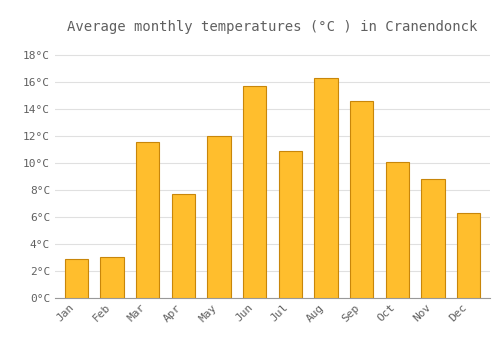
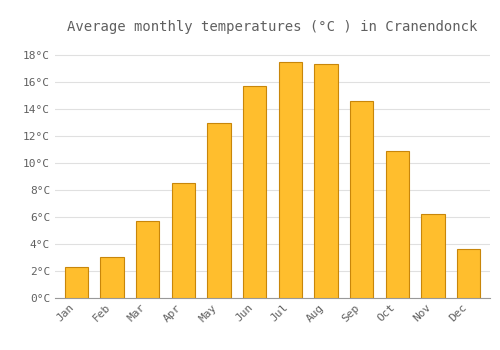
Jan: 2.9°C -> 2.3°C
Mar: 11.6°C -> 5.7°C
Apr: 7.7°C -> 8.5°C
May: 12.0°C -> 13.0°C
Jul: 10.9°C -> 17.5°C
Aug: 16.3°C -> 17.4°C
Oct: 10.1°C -> 10.9°C
Nov: 8.8°C -> 6.2°C
Dec: 6.3°C -> 3.6°C
